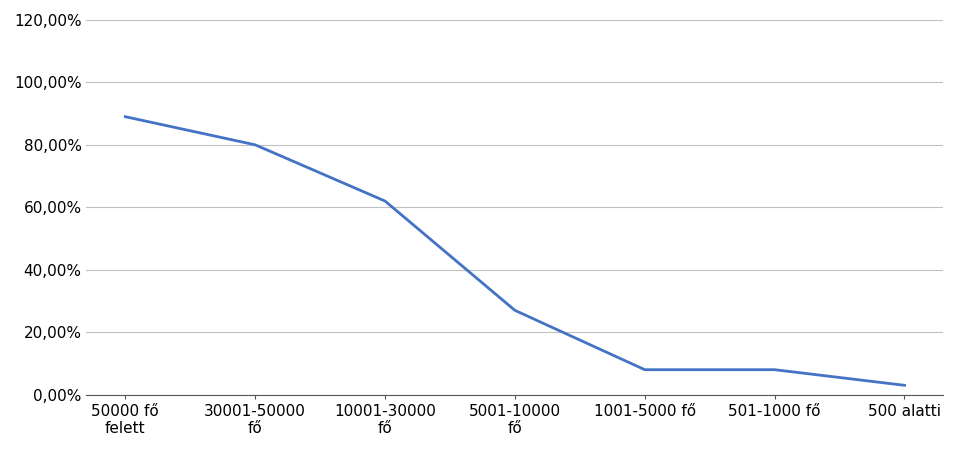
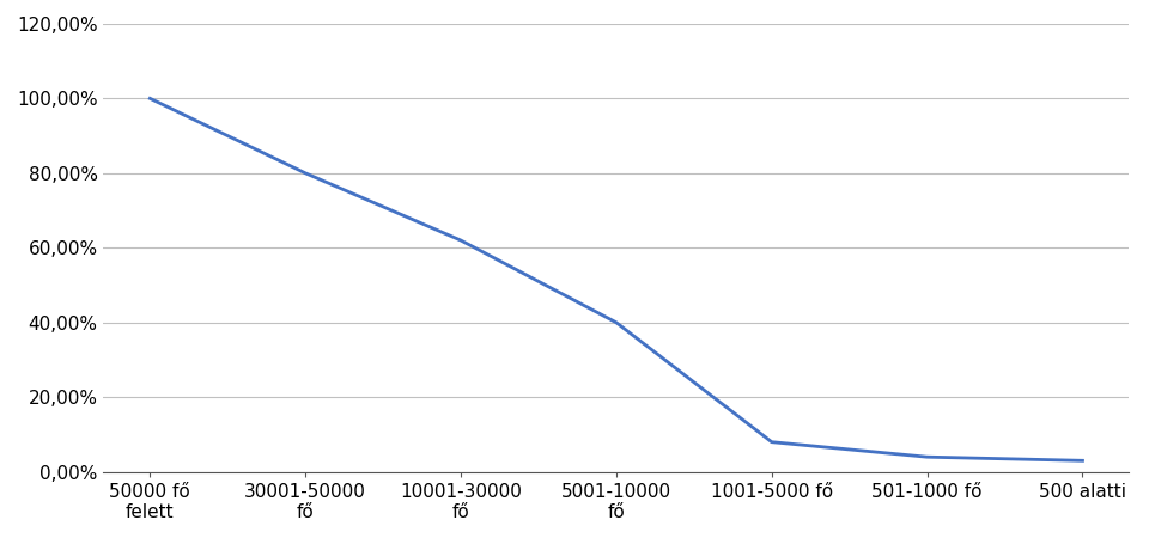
50000 fő felett: 89% -> 100%
5001-10000 fő: 27% -> 40%
501-1000 fő: 8% -> 4%
